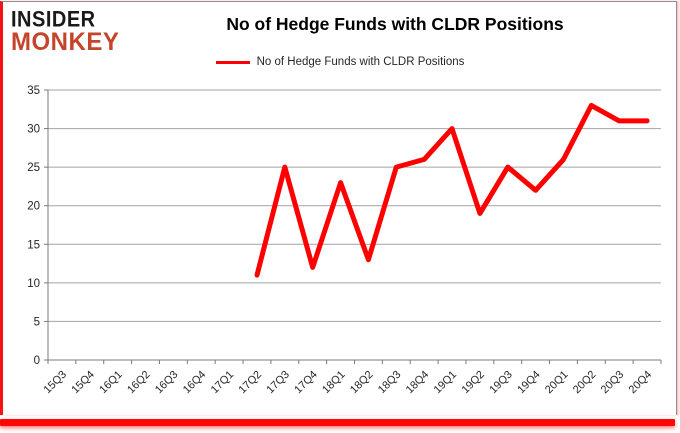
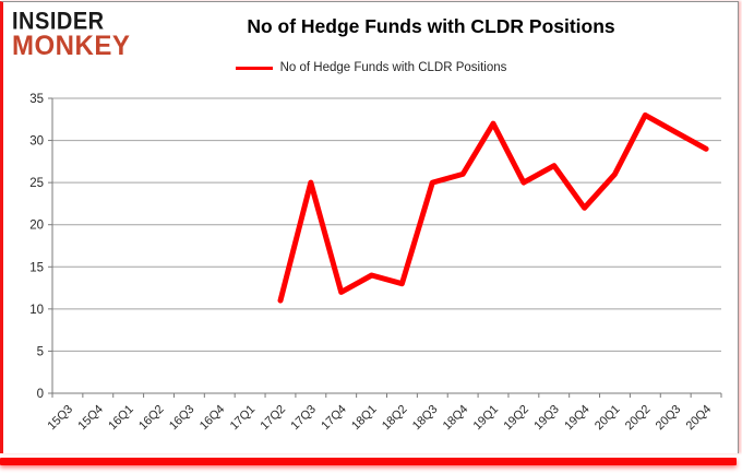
18Q1: 23 -> 14
19Q1: 30 -> 32
19Q2: 19 -> 25
19Q3: 25 -> 27
20Q4: 31 -> 29
